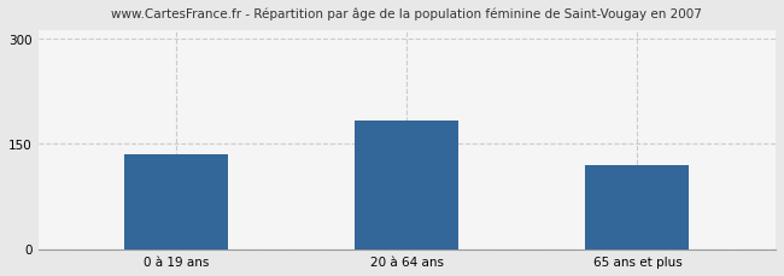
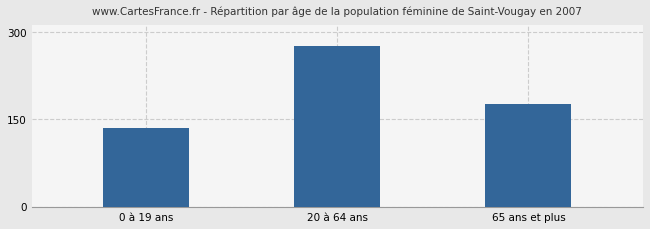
20 à 64 ans: 182 -> 276
65 ans et plus: 120 -> 176
